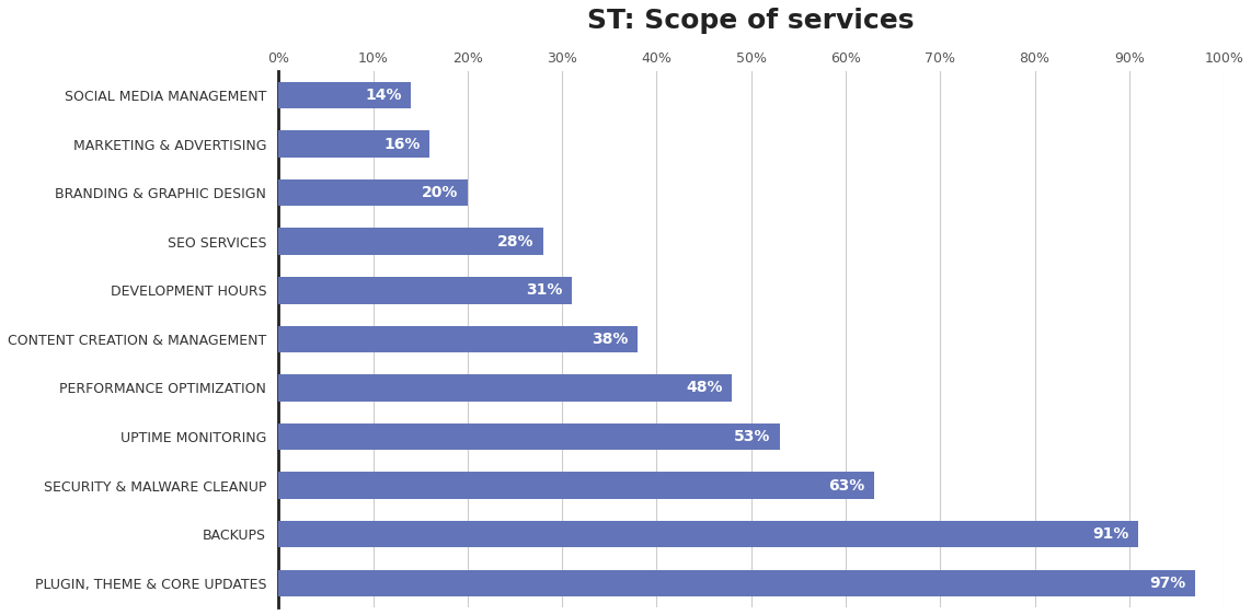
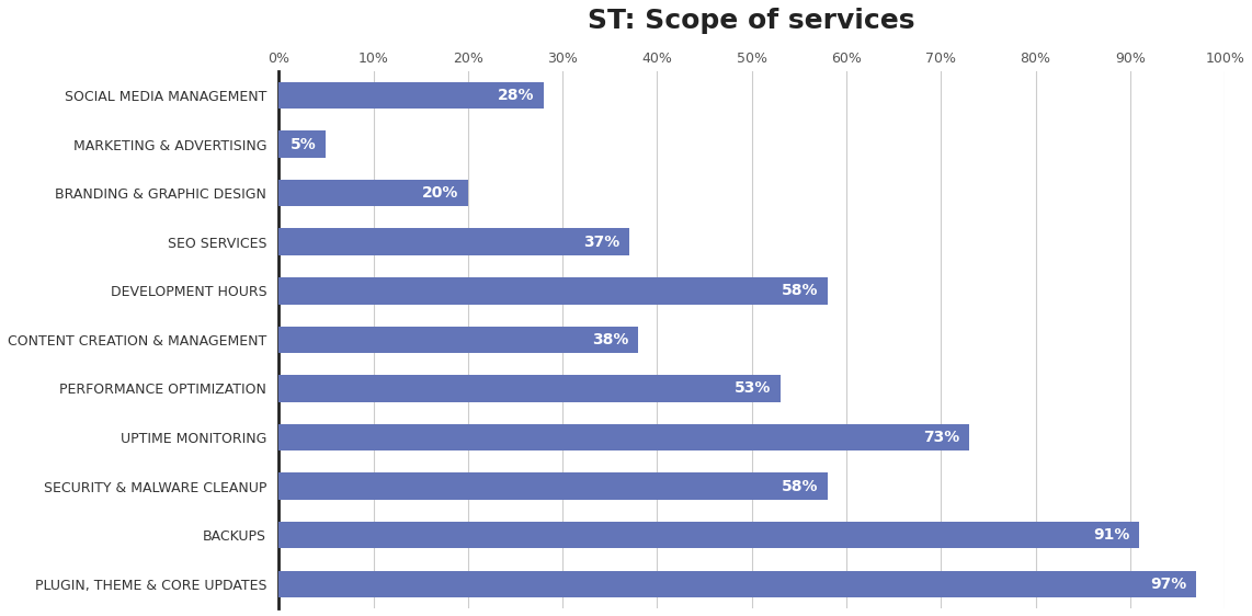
SOCIAL MEDIA MANAGEMENT: 14% -> 28%
MARKETING & ADVERTISING: 16% -> 5%
SEO SERVICES: 28% -> 37%
DEVELOPMENT HOURS: 31% -> 58%
PERFORMANCE OPTIMIZATION: 48% -> 53%
UPTIME MONITORING: 53% -> 73%
SECURITY & MALWARE CLEANUP: 63% -> 58%
